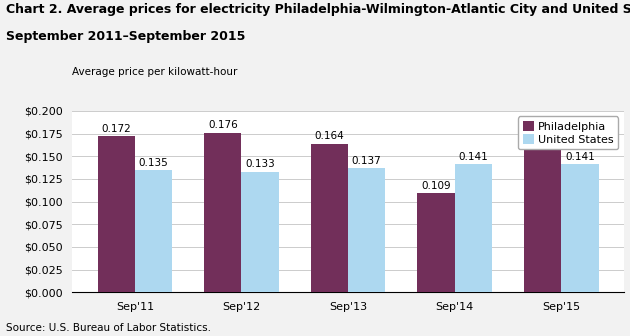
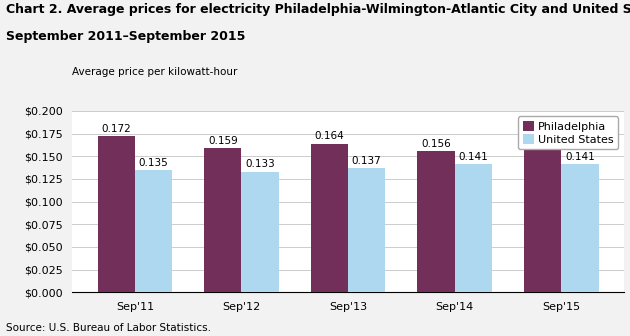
Philadelphia/Sep'12: 0.176 -> 0.159
Philadelphia/Sep'14: 0.109 -> 0.156
